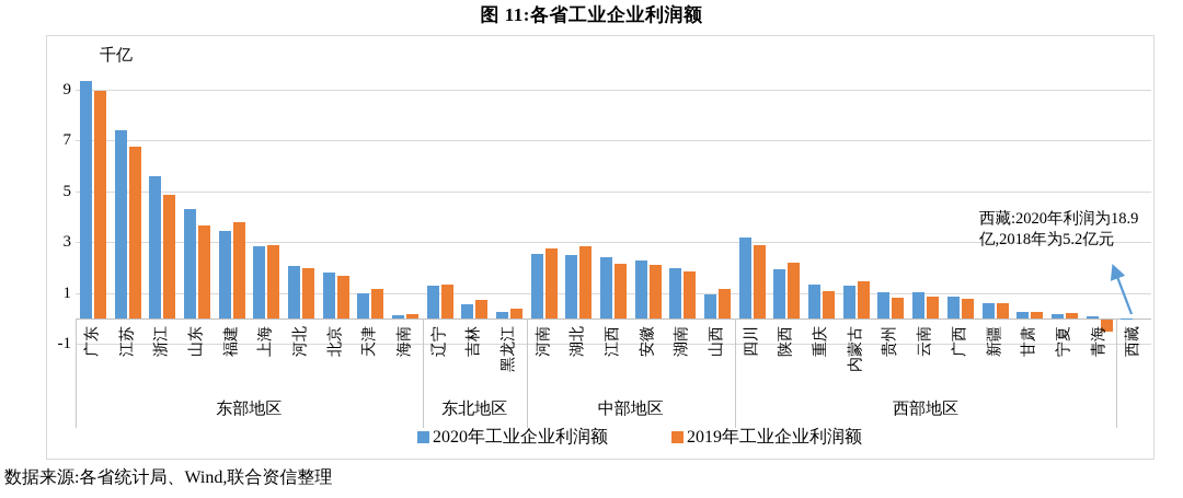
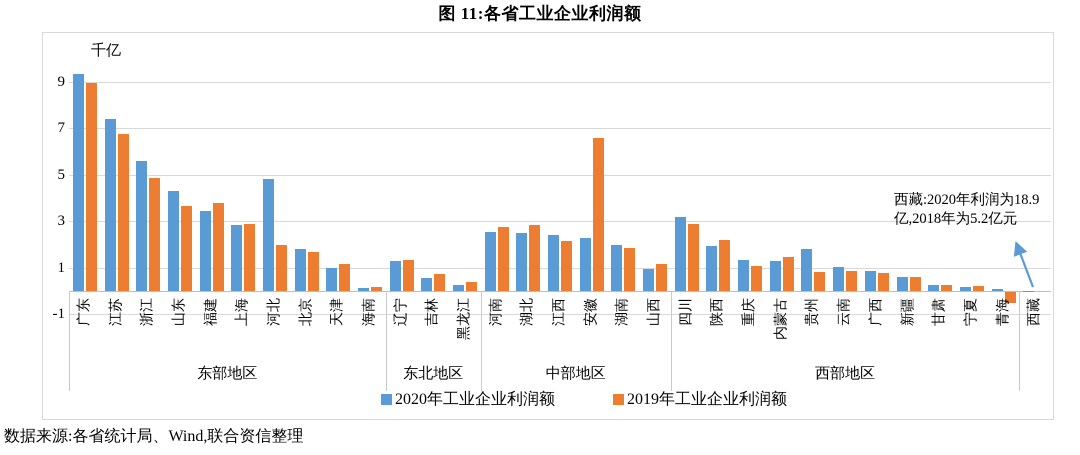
2020年工业企业利润额/河北: 2.0 -> 4.8
2019年工业企业利润额/安徽: 2.1 -> 6.6
2020年工业企业利润额/贵州: 1.0 -> 1.8
